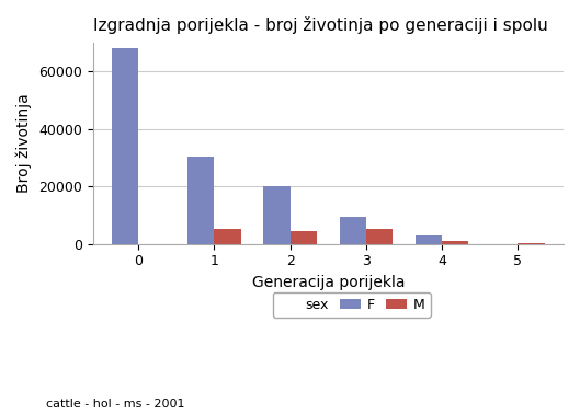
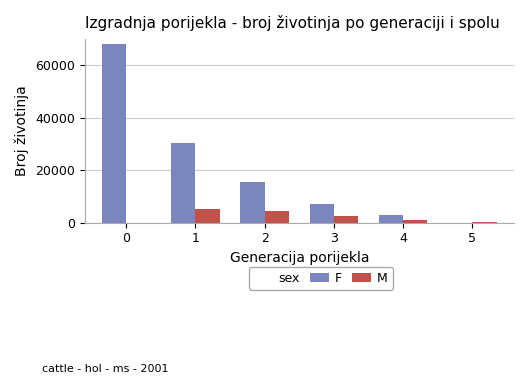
F/2: 20000 -> 15500
F/3: 9500 -> 7000
M/3: 5000 -> 2500
